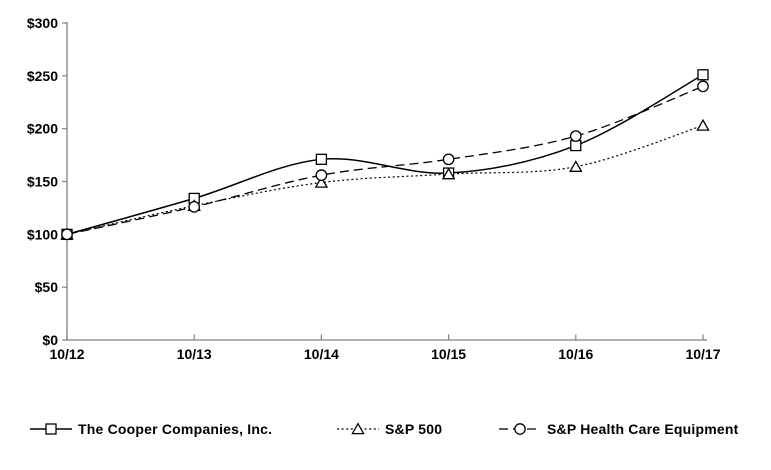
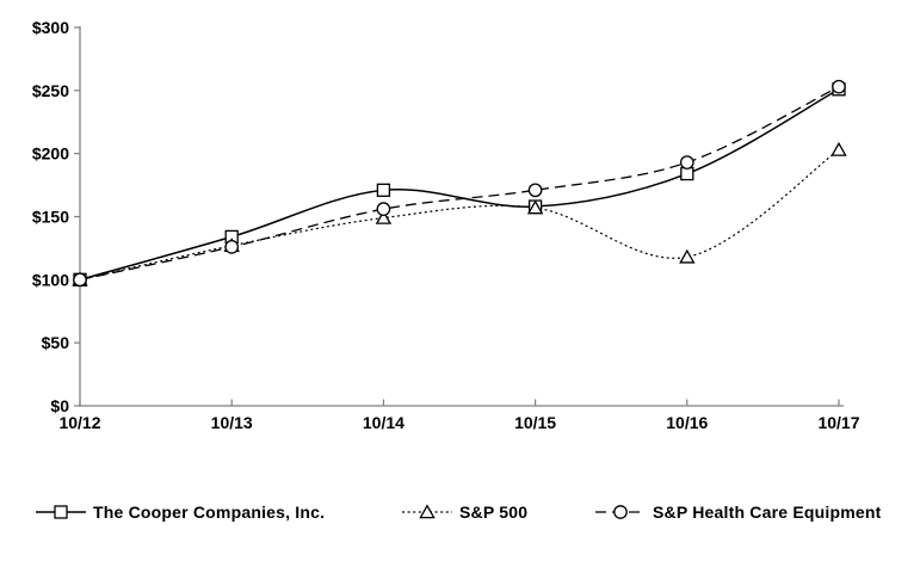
S&P 500/10/16: $164 -> $118
S&P Health Care Equipment/10/17: $240 -> $253
